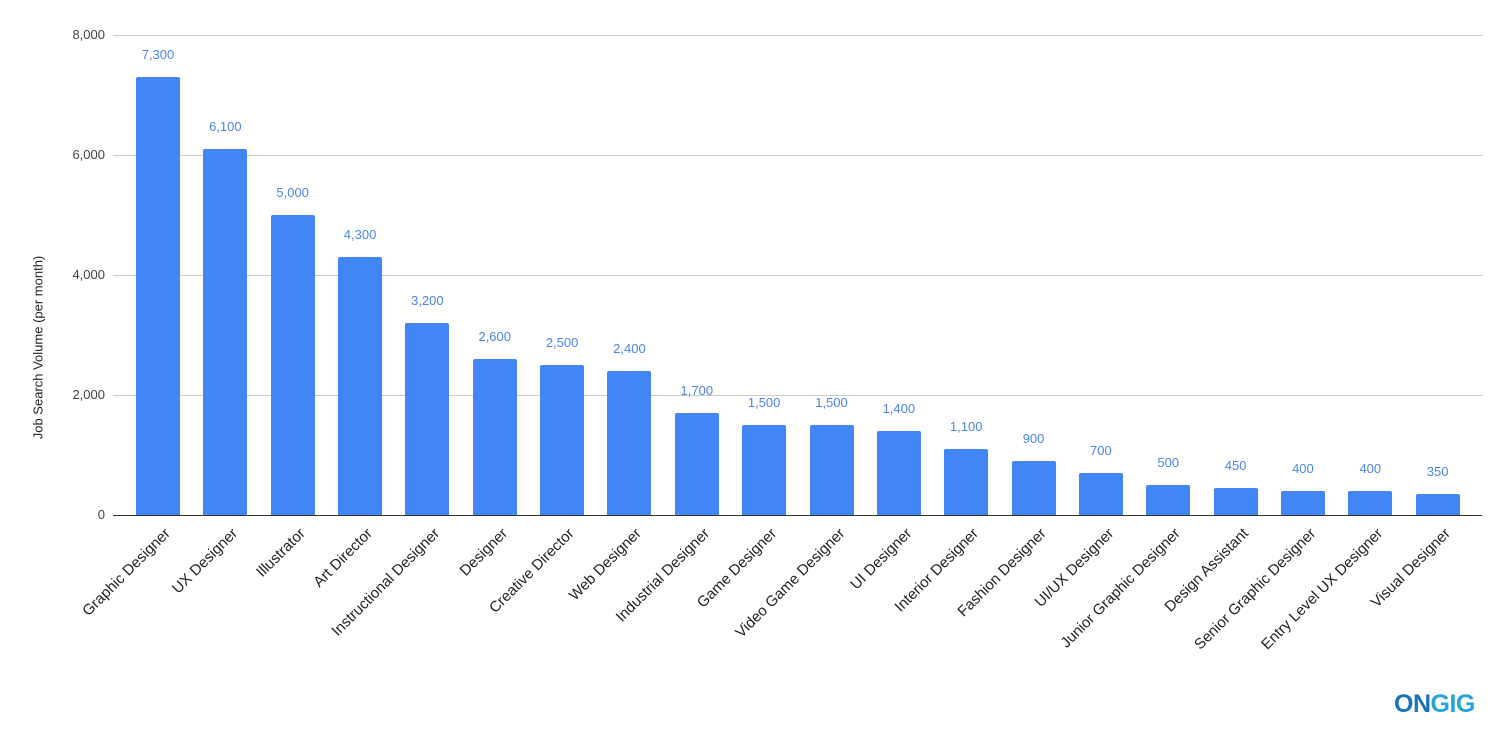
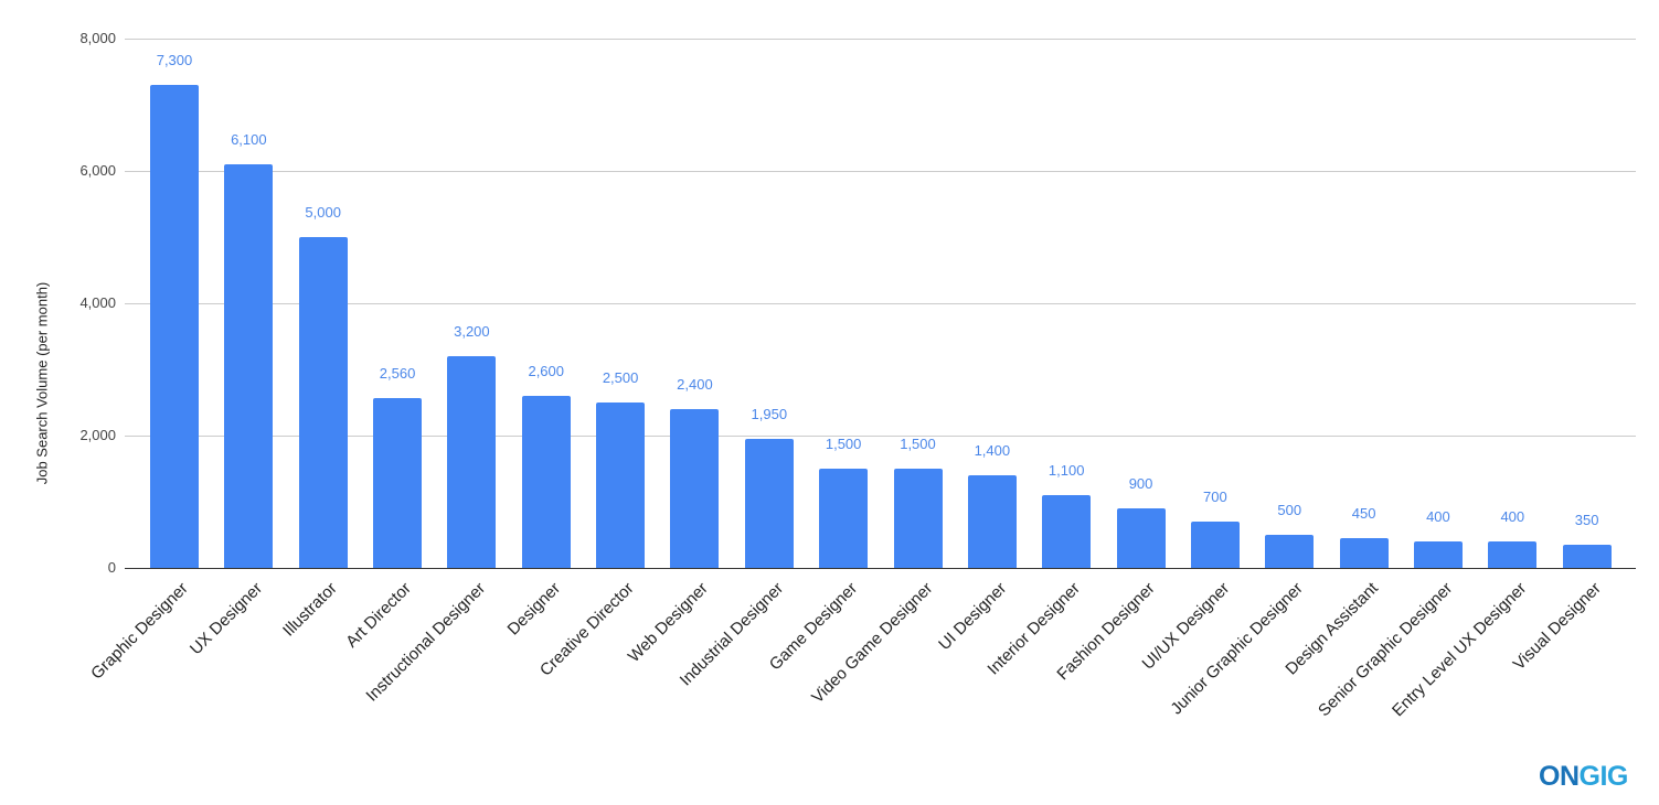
Art Director: 4,300 -> 2,560
Industrial Designer: 1,700 -> 1,950
